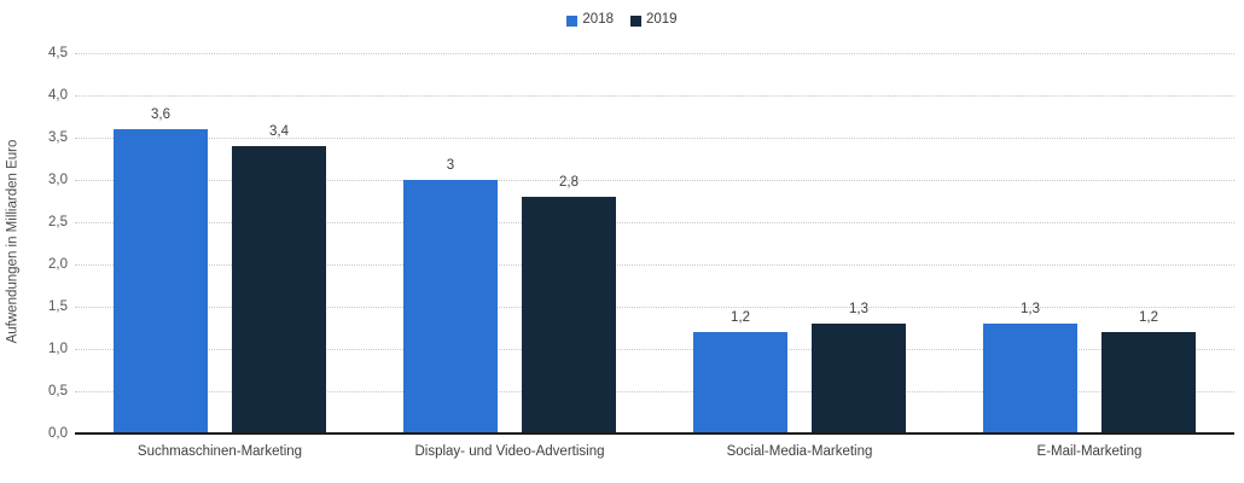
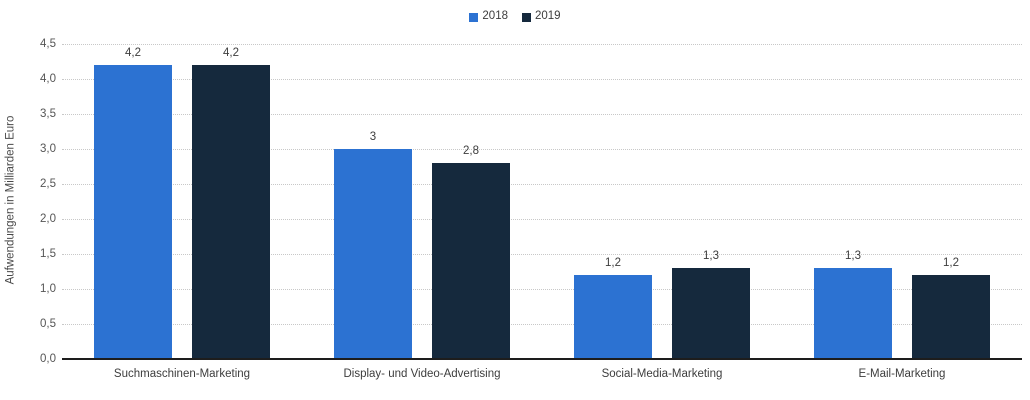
2018/Suchmaschinen-Marketing: 3,6 -> 4,2
2019/Suchmaschinen-Marketing: 3,4 -> 4,2
